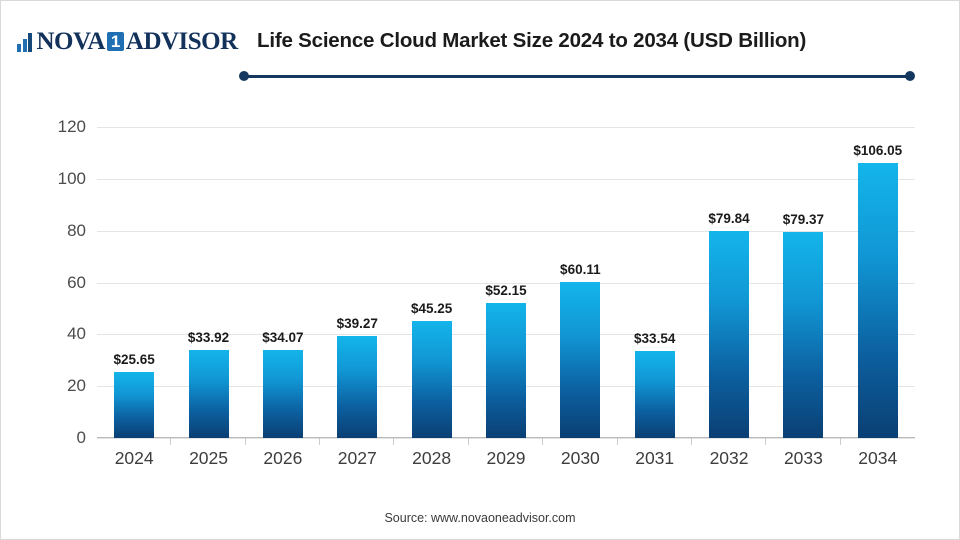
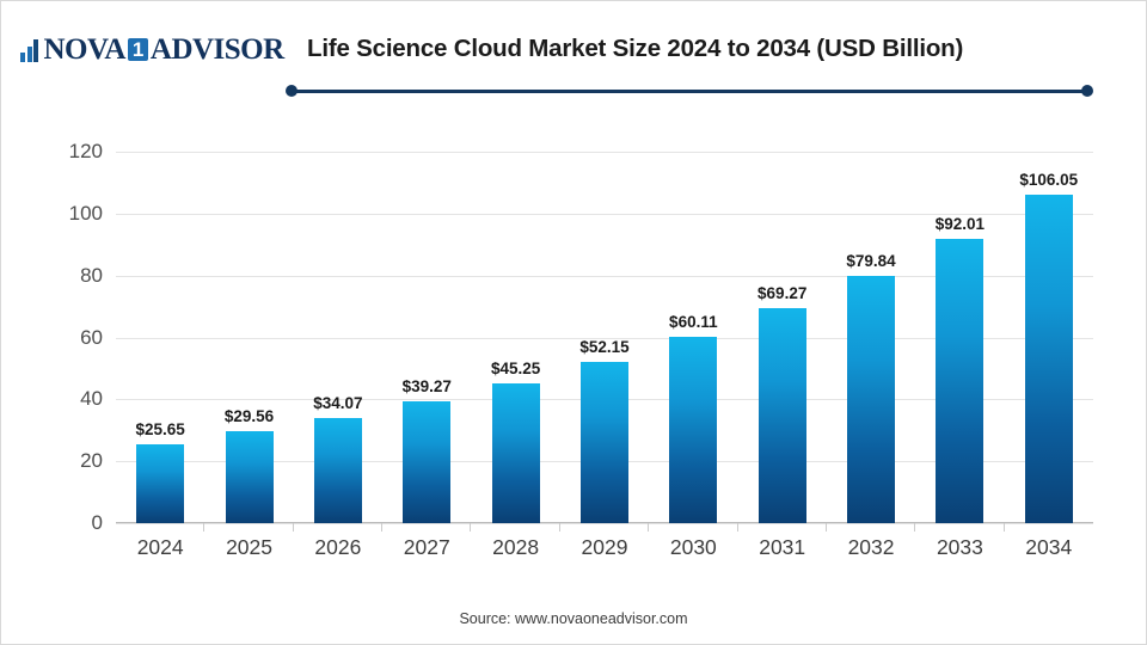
2025: $33.92 -> $29.56
2031: $33.54 -> $69.27
2033: $79.37 -> $92.01
